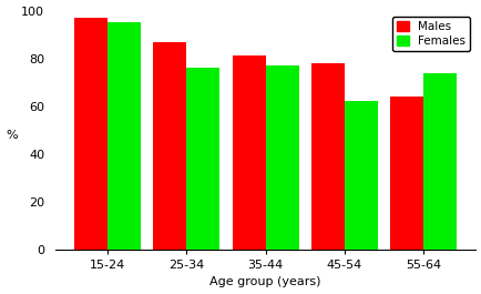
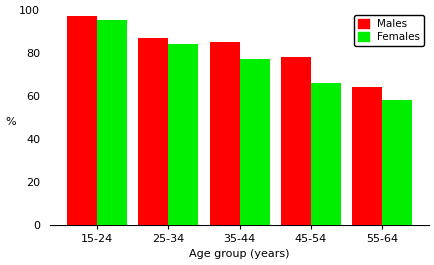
Females/25-34: 76 -> 84
Males/35-44: 81 -> 85
Females/45-54: 62 -> 66
Females/55-64: 74 -> 58
